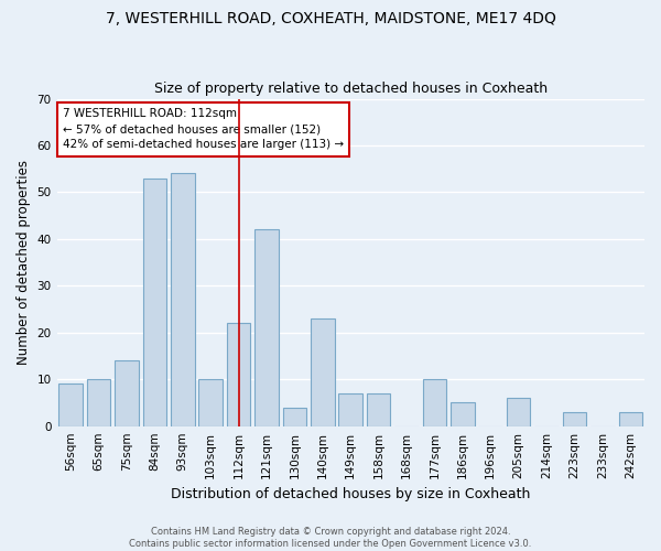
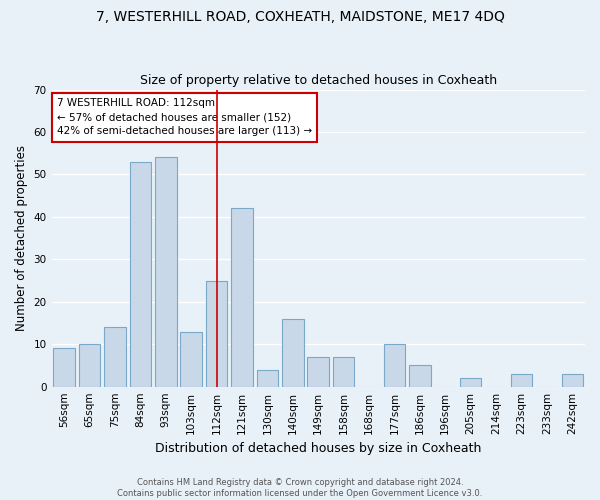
103sqm: 10 -> 13
112sqm: 22 -> 25
140sqm: 23 -> 16
205sqm: 6 -> 2
